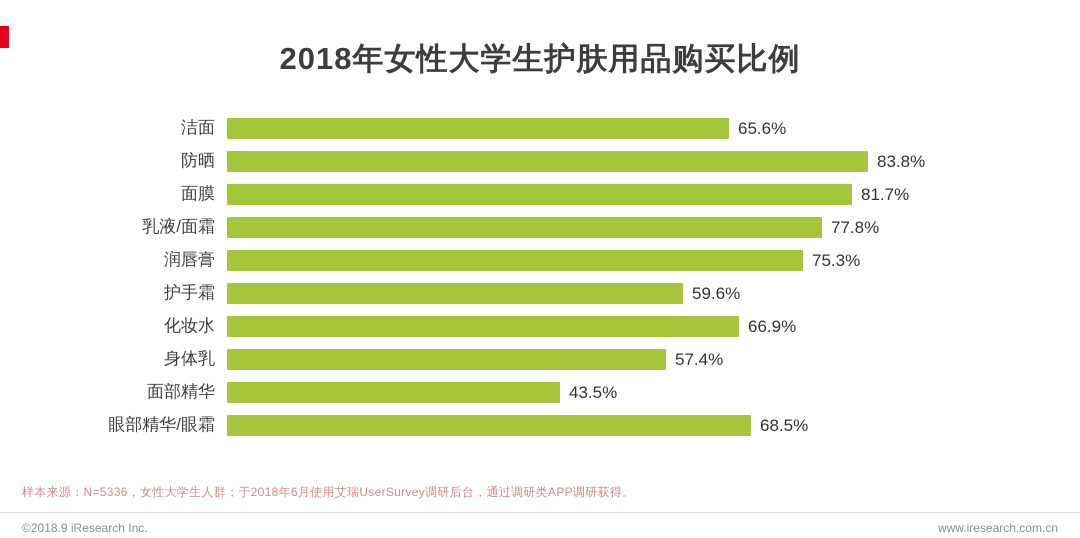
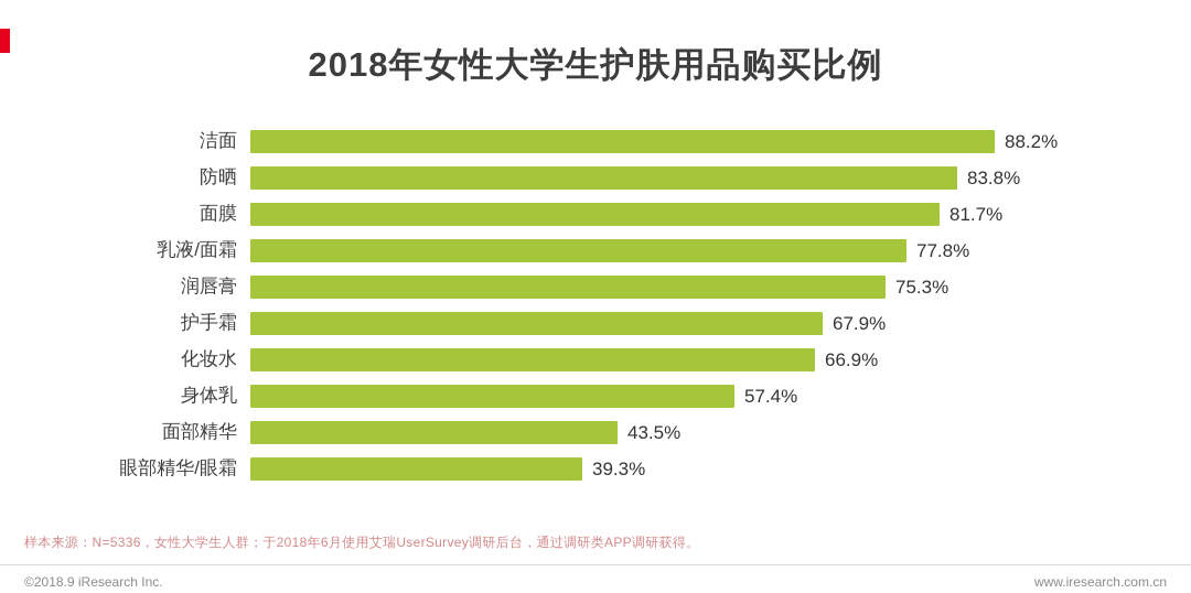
洁面: 65.6% -> 88.2%
护手霜: 59.6% -> 67.9%
眼部精华/眼霜: 68.5% -> 39.3%
